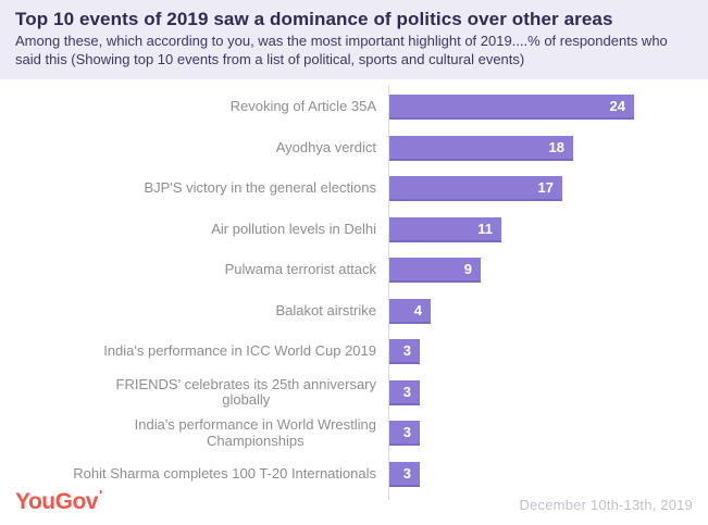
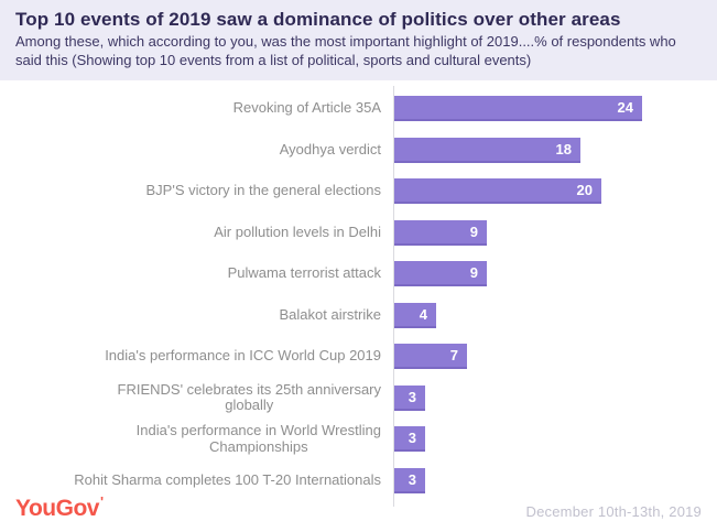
BJP'S victory in the general elections: 17 -> 20
Air pollution levels in Delhi: 11 -> 9
India's performance in ICC World Cup 2019: 3 -> 7
